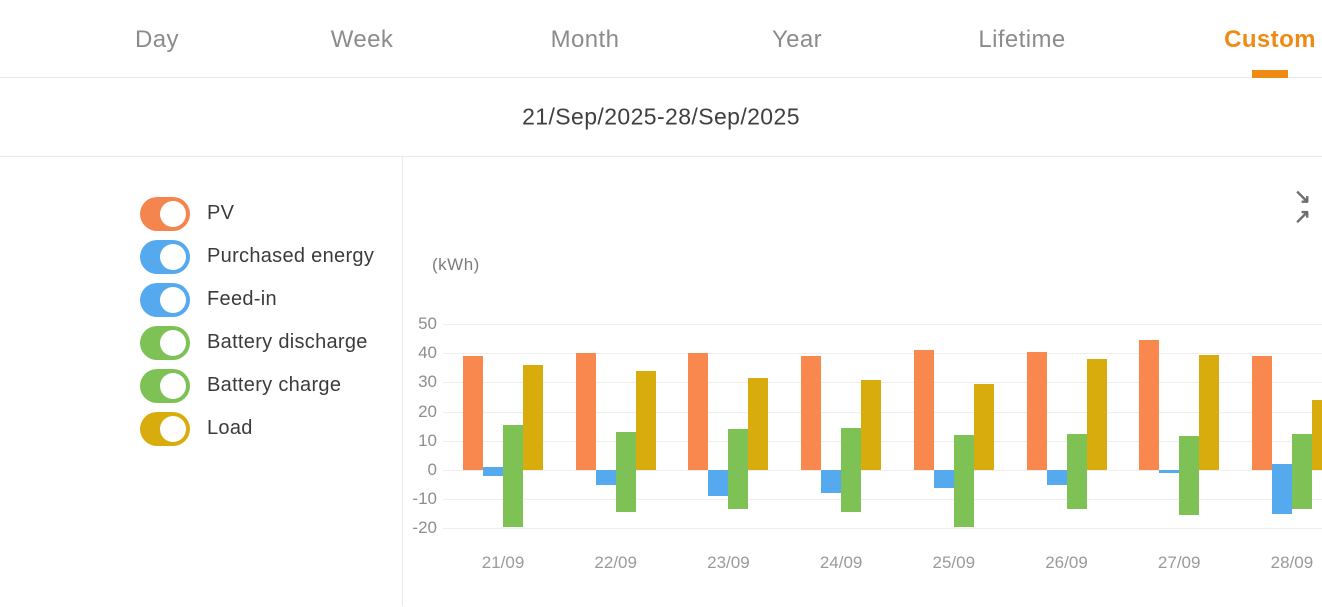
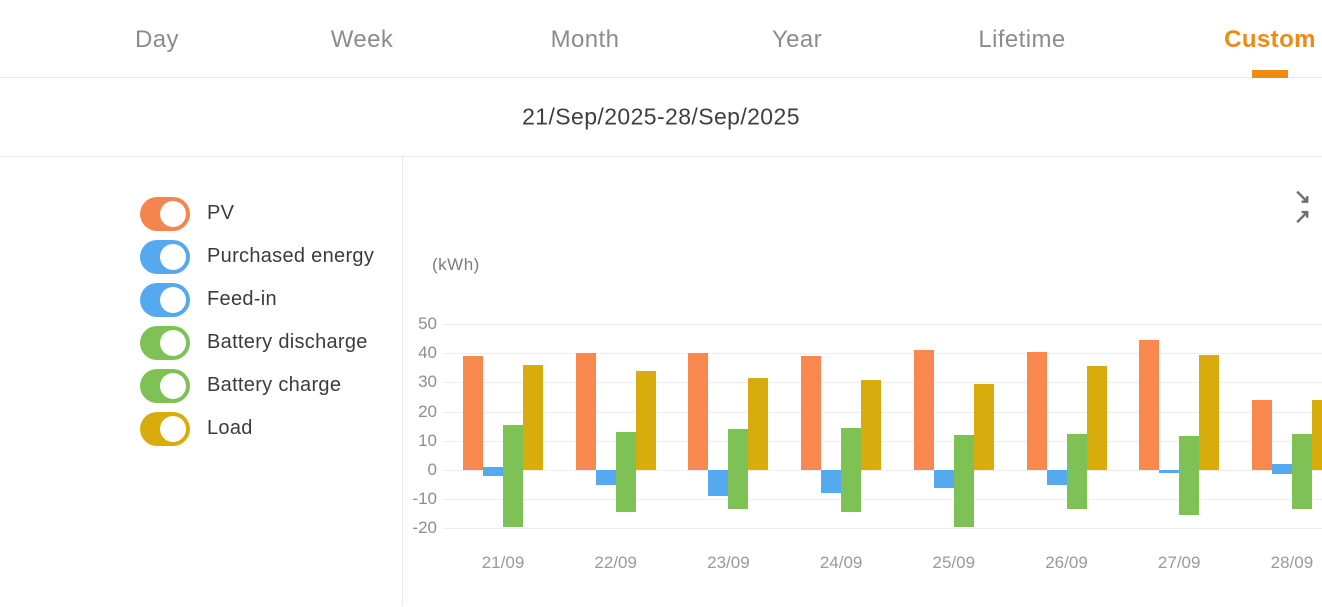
Load/26/09: 38 -> 36
PV/28/09: 39 -> 24
Feed-in/28/09: -15 -> -2
